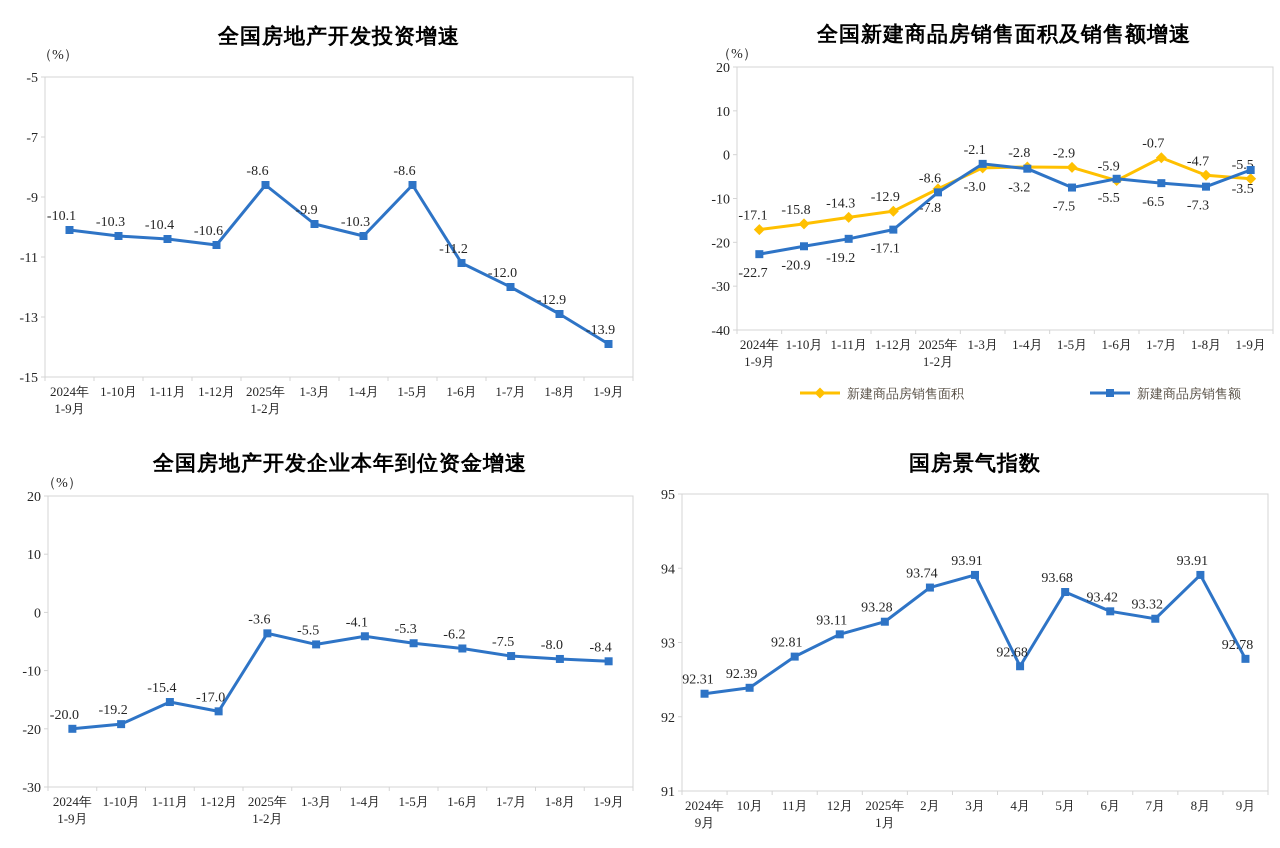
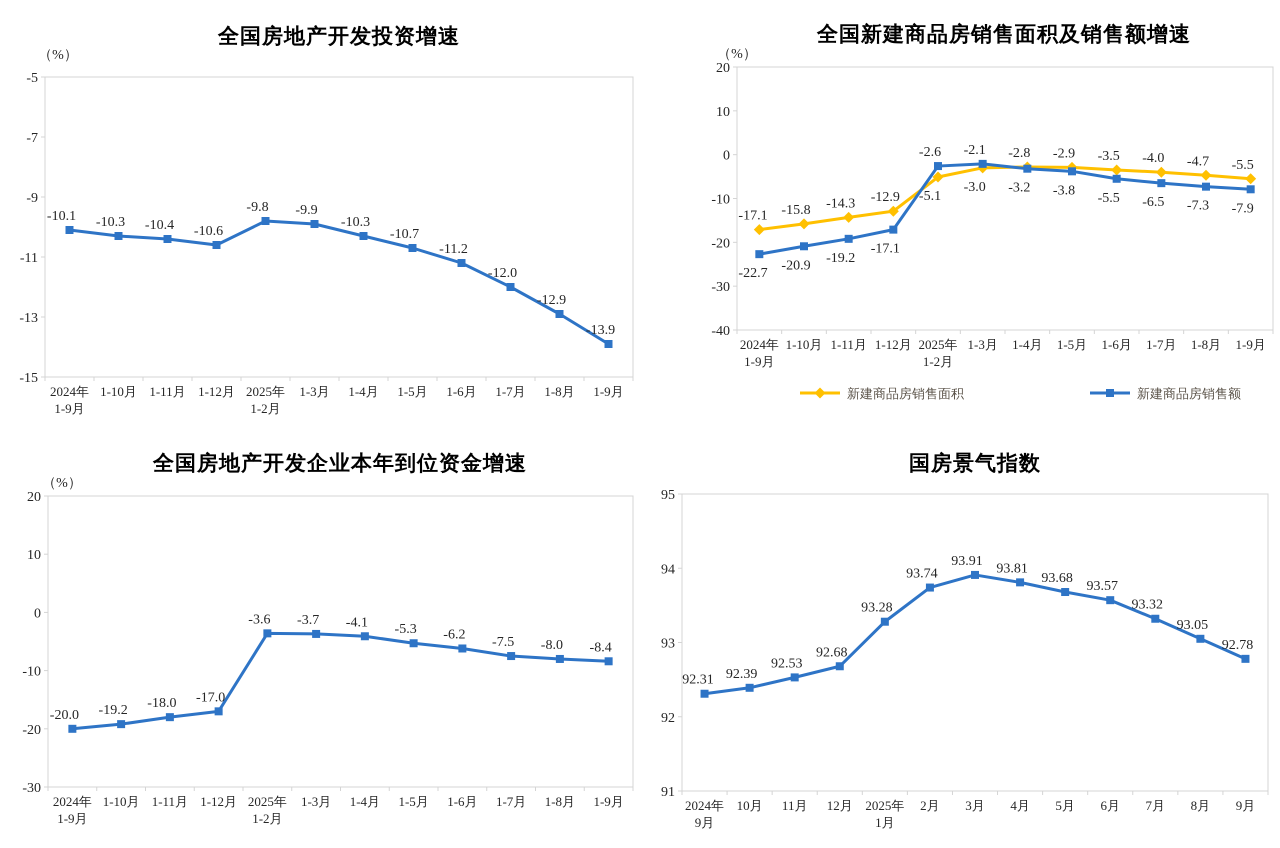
全国房地产开发投资增速/2025年 1-2月: -8.6 -> -9.8
全国房地产开发投资增速/1-5月: -8.6 -> -10.7
全国新建商品房销售面积及销售额增速/新建商品房销售面积/2025年 1-2月: -7.8 -> -5.1
全国新建商品房销售面积及销售额增速/新建商品房销售额/2025年 1-2月: -8.6 -> -2.6
全国新建商品房销售面积及销售额增速/新建商品房销售额/1-5月: -7.5 -> -3.8
全国新建商品房销售面积及销售额增速/新建商品房销售面积/1-6月: -5.9 -> -3.5
全国新建商品房销售面积及销售额增速/新建商品房销售面积/1-7月: -0.7 -> -4.0
全国新建商品房销售面积及销售额增速/新建商品房销售额/1-9月: -3.5 -> -7.9
全国房地产开发企业本年到位资金增速/1-11月: -15.4 -> -18.0
全国房地产开发企业本年到位资金增速/1-3月: -5.5 -> -3.7
国房景气指数/11月: 92.81 -> 92.53
国房景气指数/12月: 93.11 -> 92.68
国房景气指数/4月: 92.68 -> 93.81
国房景气指数/6月: 93.42 -> 93.57
国房景气指数/8月: 93.91 -> 93.05
